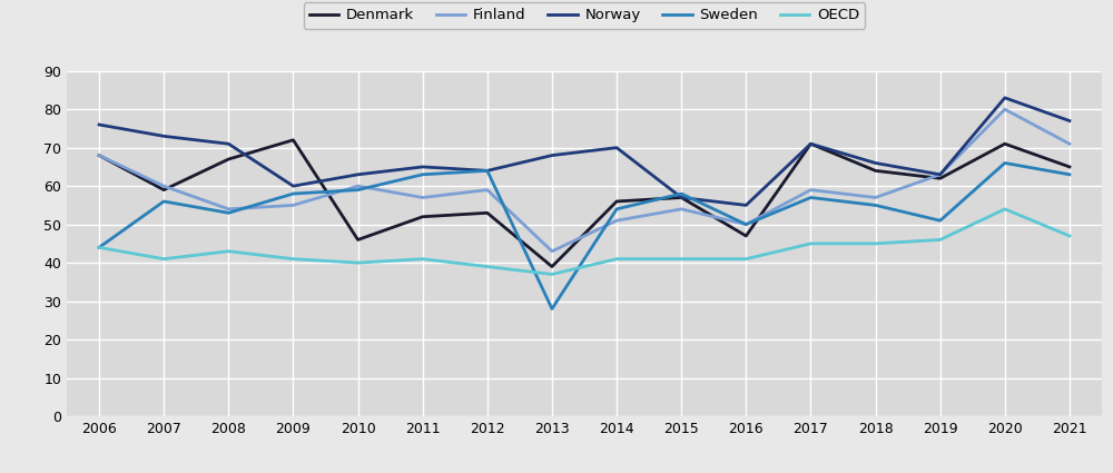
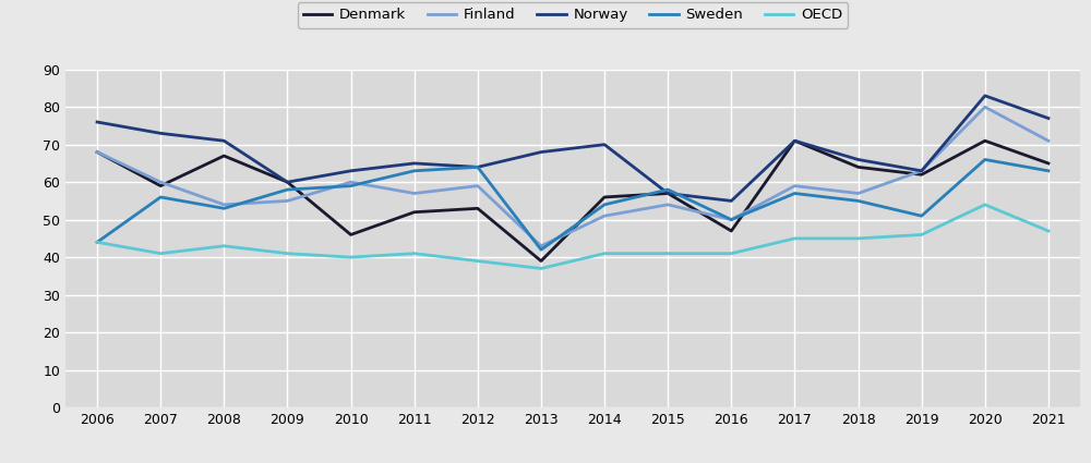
Denmark/2009: 72 -> 60
Sweden/2013: 28 -> 42
